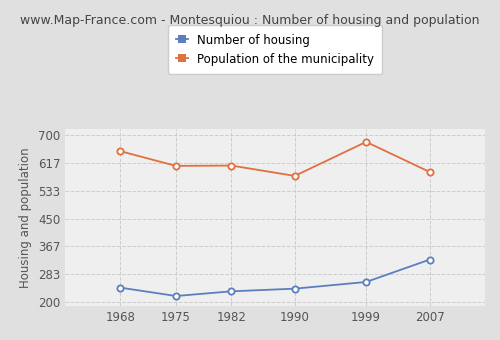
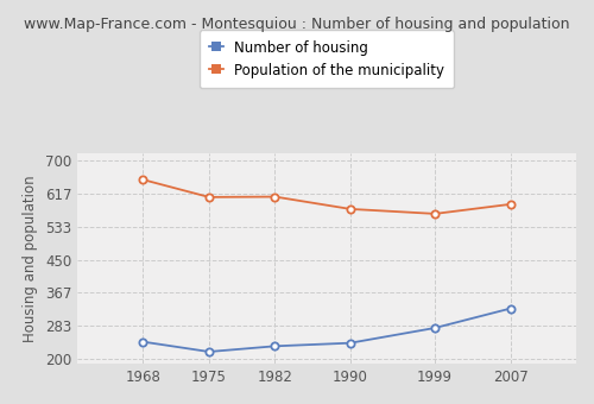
Number of housing/1999: 260 -> 278
Population of the municipality/1999: 680 -> 566
